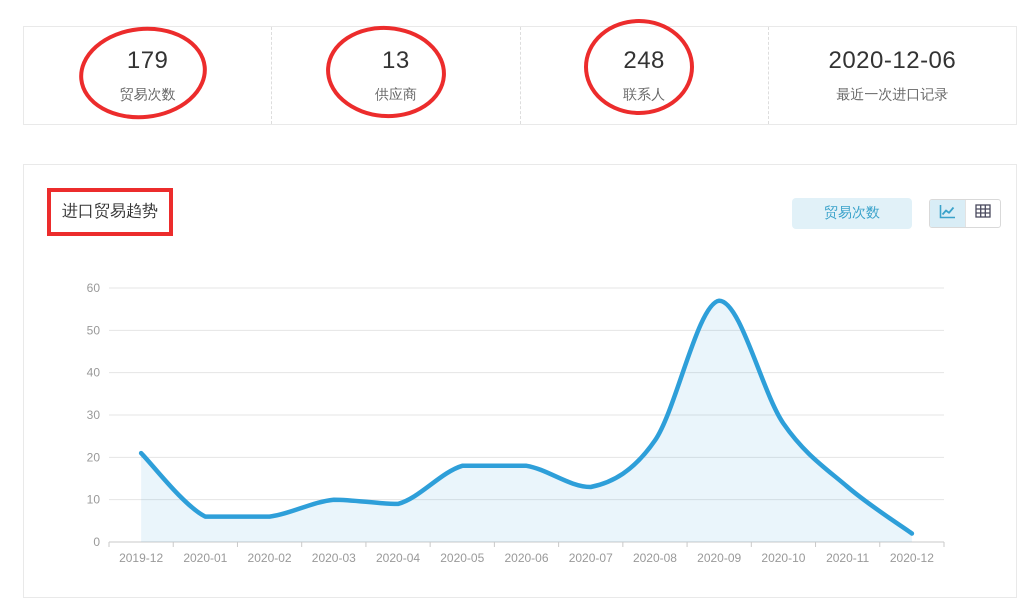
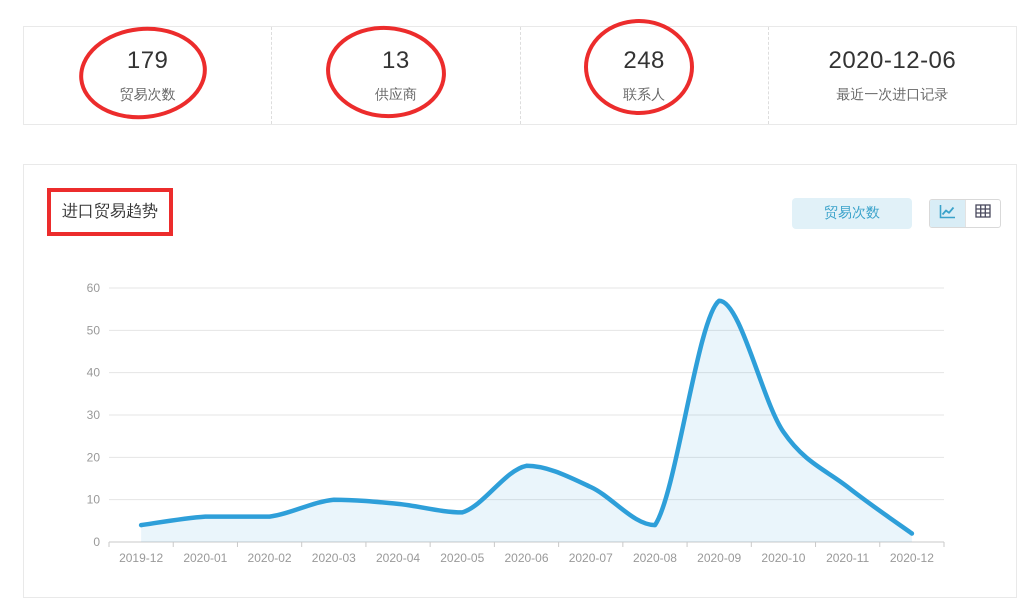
2019-12: 21 -> 4
2020-05: 18 -> 7
2020-08: 24 -> 4
2020-10: 28 -> 26
